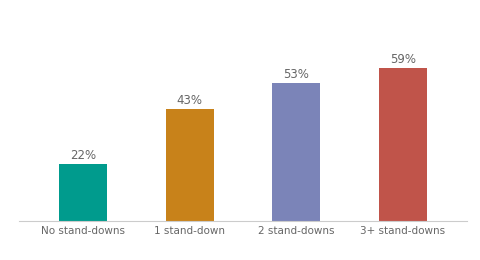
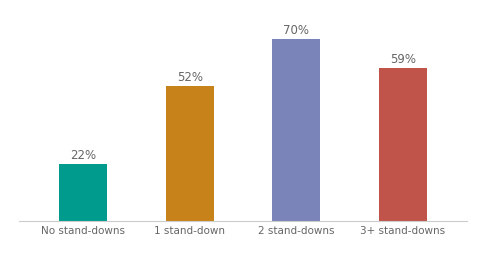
1 stand-down: 43% -> 52%
2 stand-downs: 53% -> 70%
